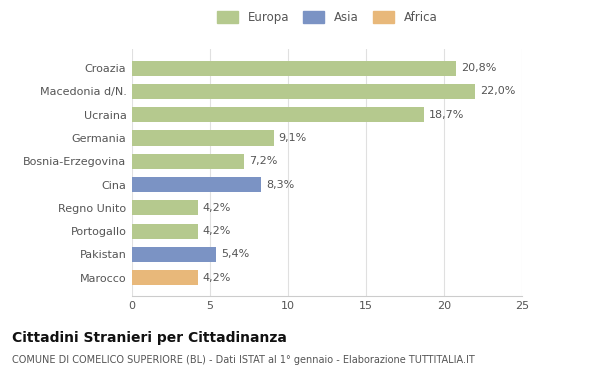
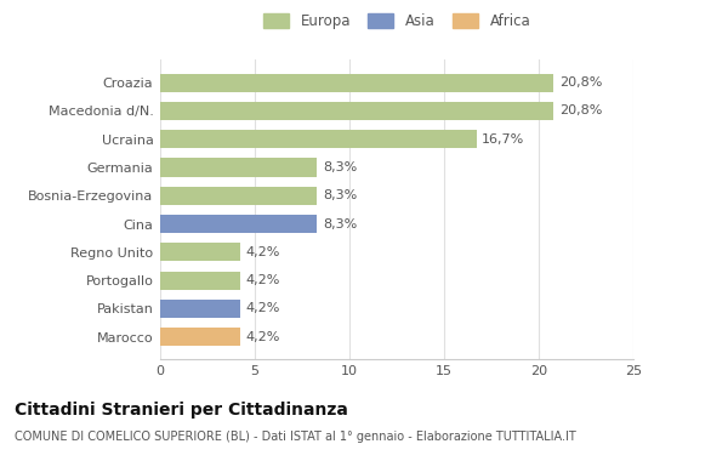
Macedonia d/N.: 22,0% -> 20,8%
Ucraina: 18,7% -> 16,7%
Germania: 9,1% -> 8,3%
Bosnia-Erzegovina: 7,2% -> 8,3%
Pakistan: 5,4% -> 4,2%
